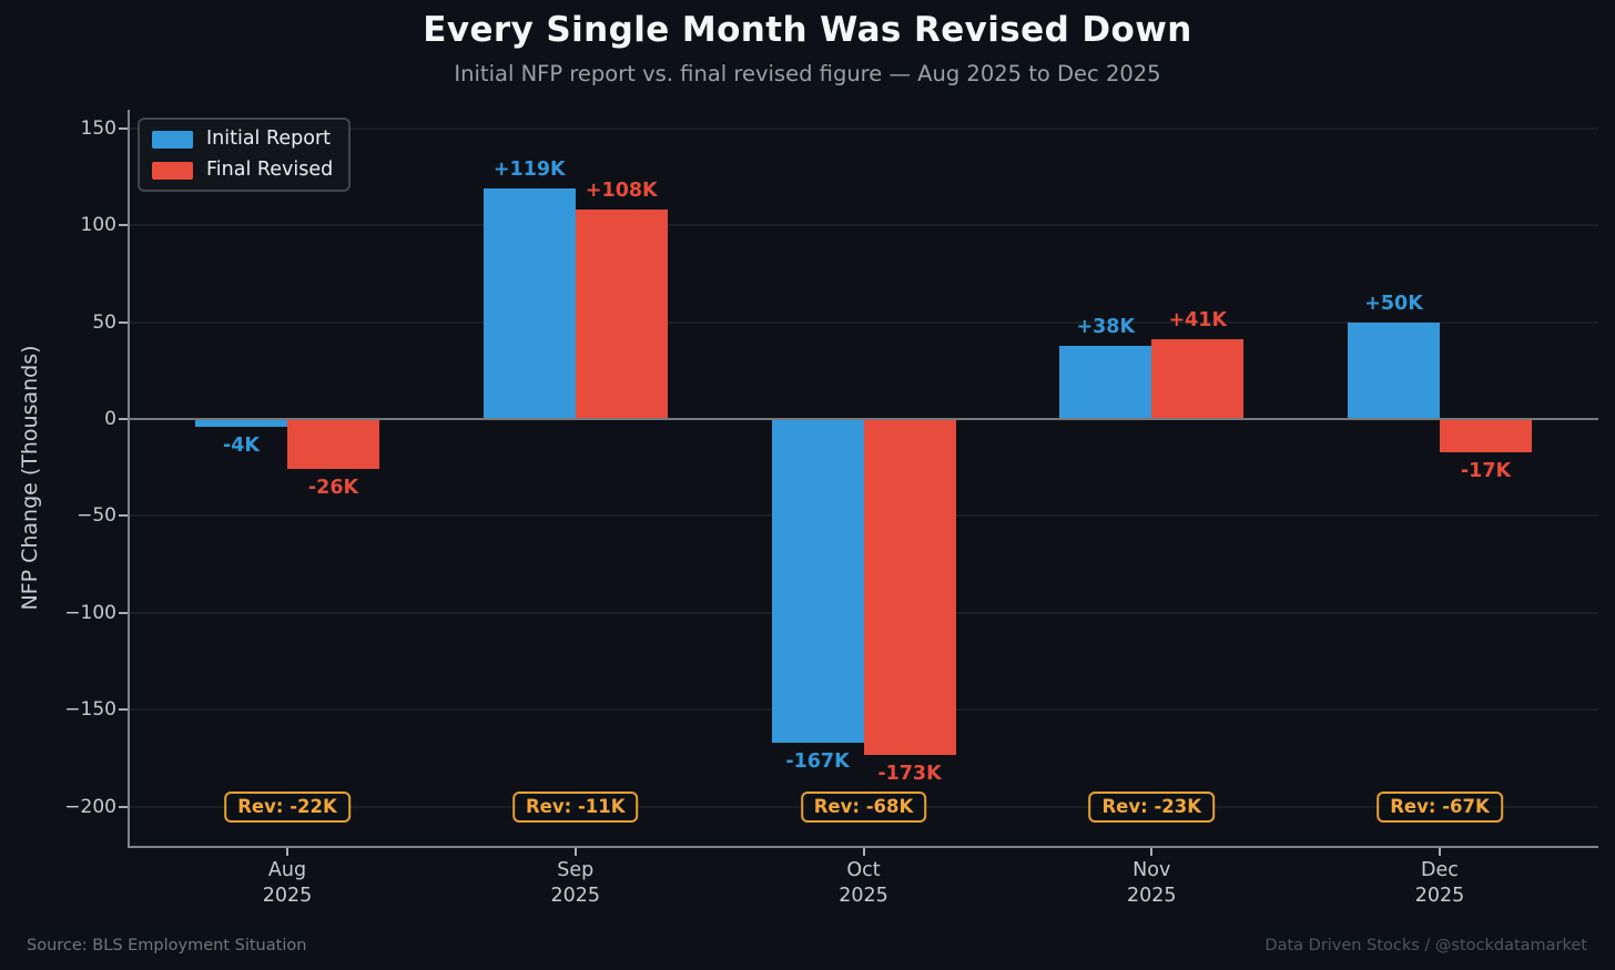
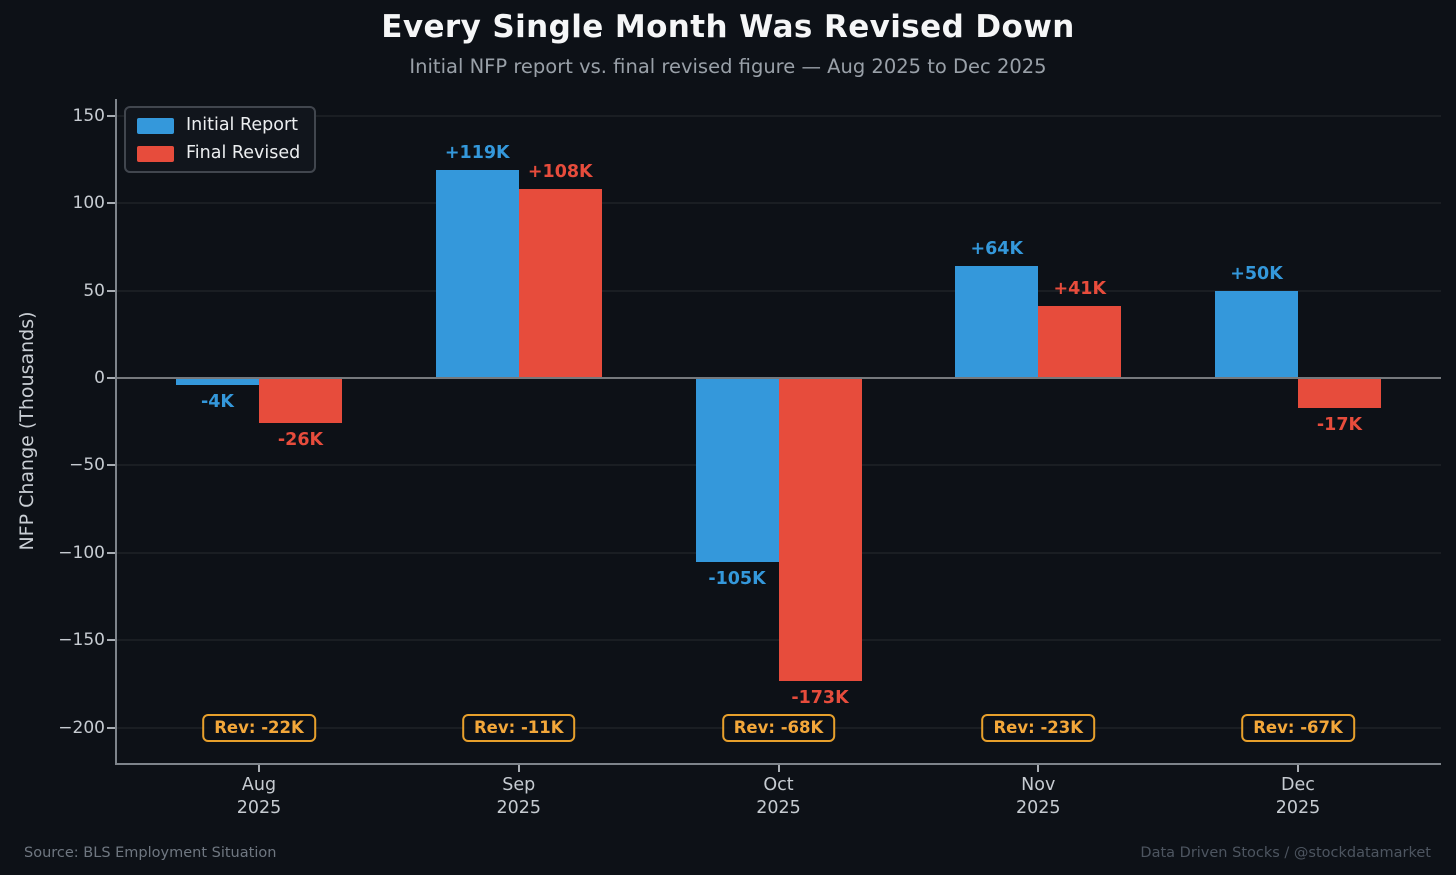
Initial Report/Oct 2025: -167K -> -105K
Initial Report/Nov 2025: +38K -> +64K
